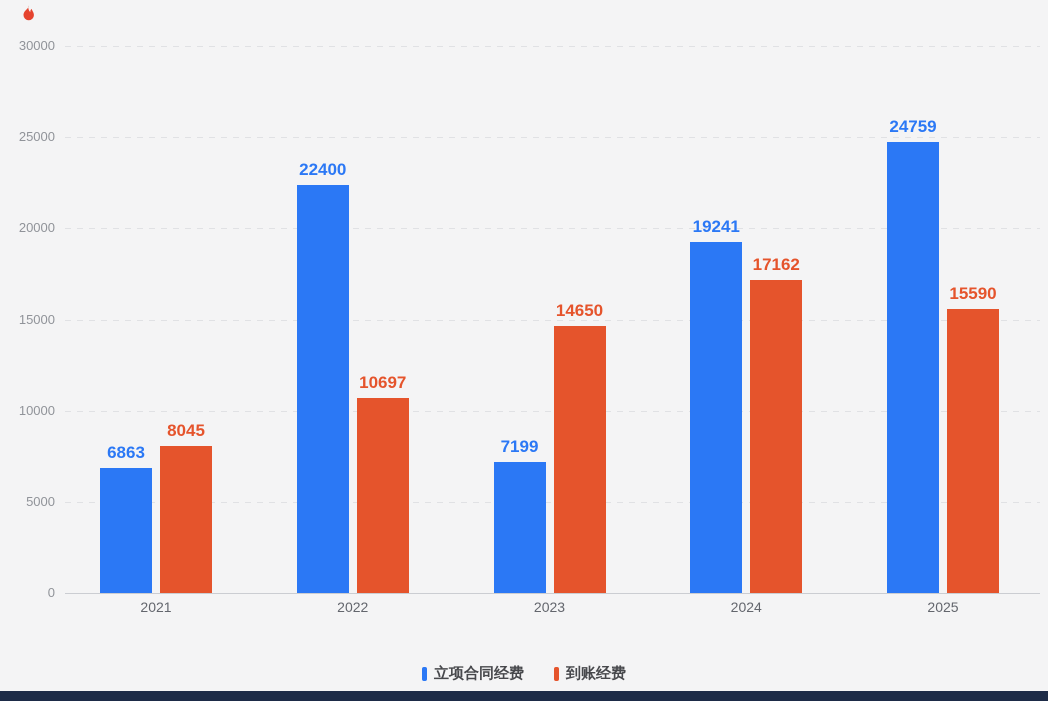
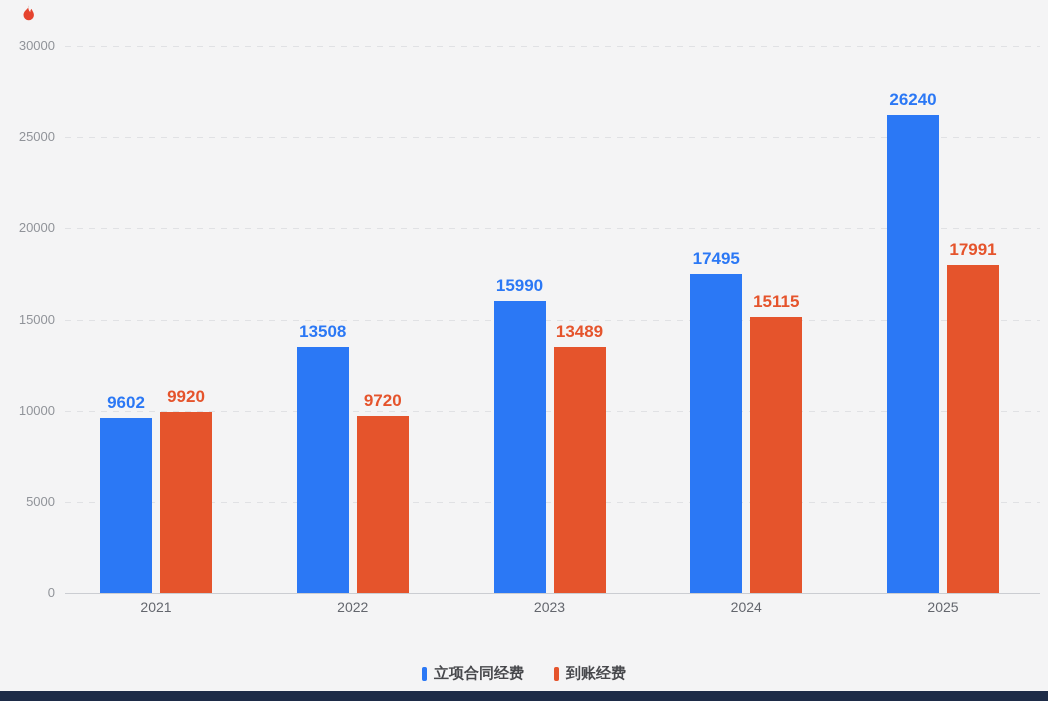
立项合同经费/2021: 6863 -> 9602
到账经费/2021: 8045 -> 9920
立项合同经费/2022: 22400 -> 13508
到账经费/2022: 10697 -> 9720
立项合同经费/2023: 7199 -> 15990
到账经费/2023: 14650 -> 13489
立项合同经费/2024: 19241 -> 17495
到账经费/2024: 17162 -> 15115
立项合同经费/2025: 24759 -> 26240
到账经费/2025: 15590 -> 17991
